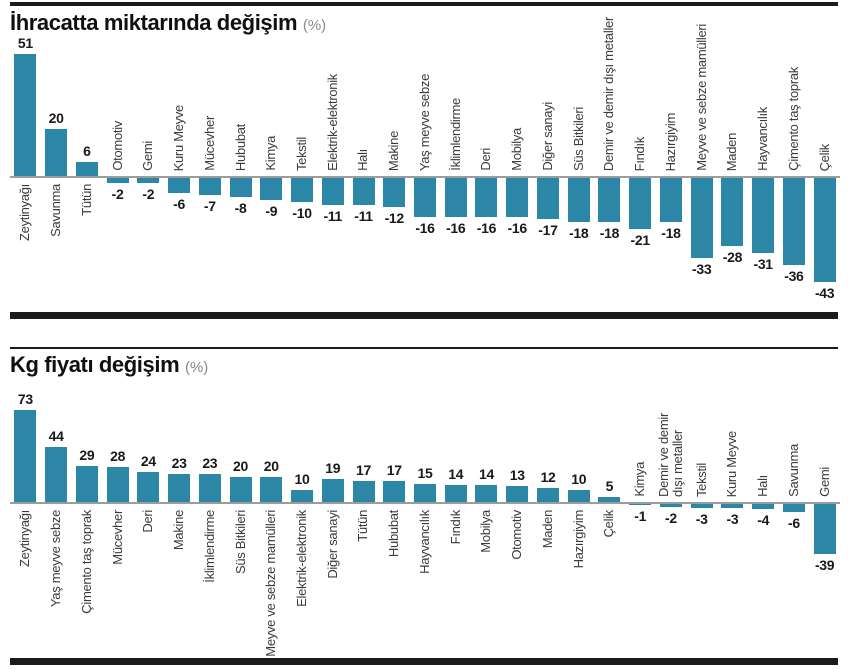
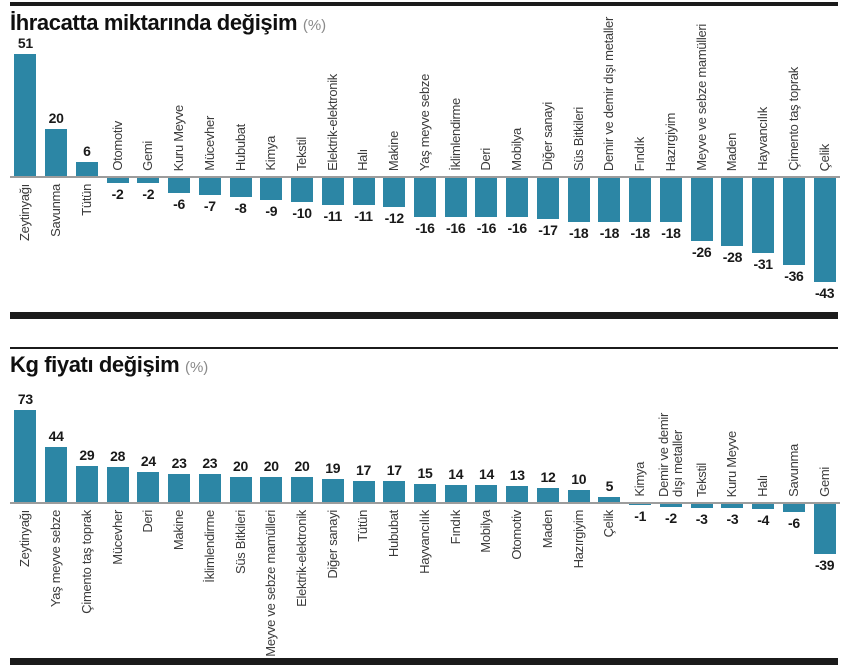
İhracatta miktarında değişim/Fındık: -21 -> -18
İhracatta miktarında değişim/Meyve ve sebze mamülleri: -33 -> -26
Kg fiyatı değişim/Elektrik-elektronik: 10 -> 20
